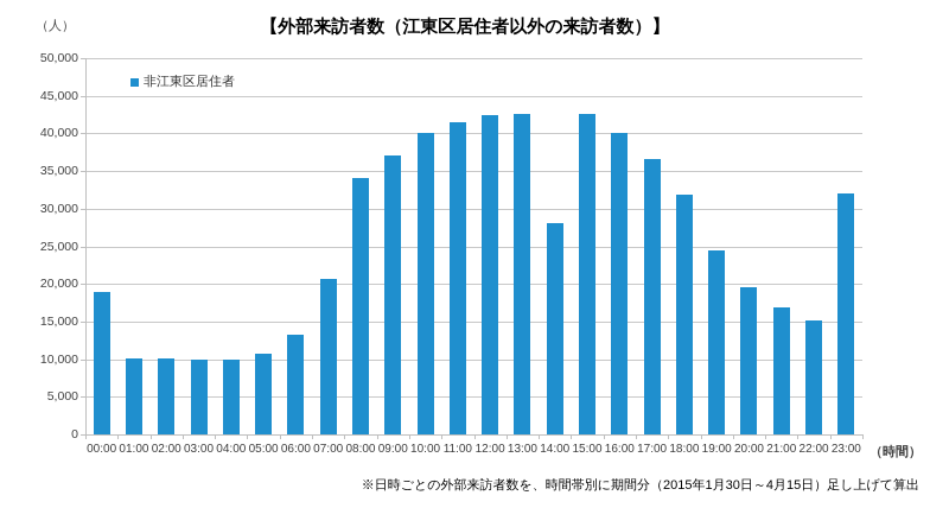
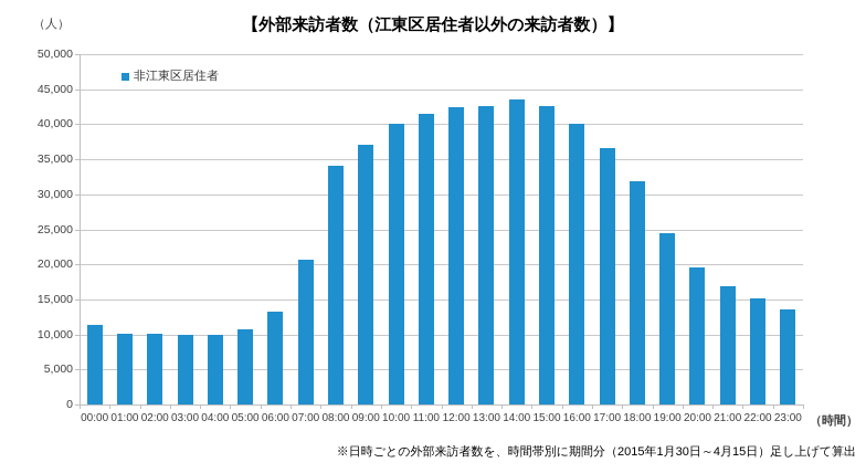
00:00: 19000 -> 11000
14:00: 28000 -> 44000
23:00: 32000 -> 14000
